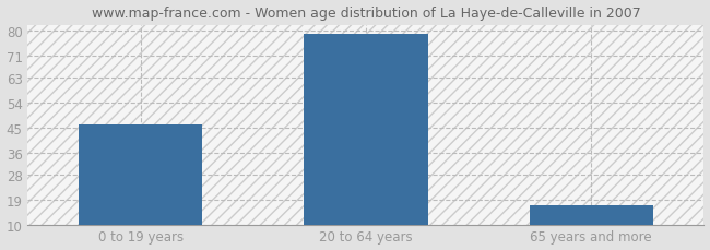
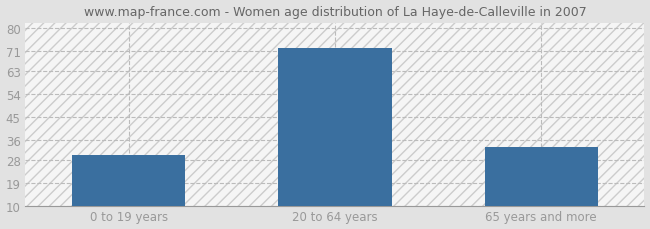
0 to 19 years: 46 -> 30
20 to 64 years: 79 -> 72
65 years and more: 17 -> 33
